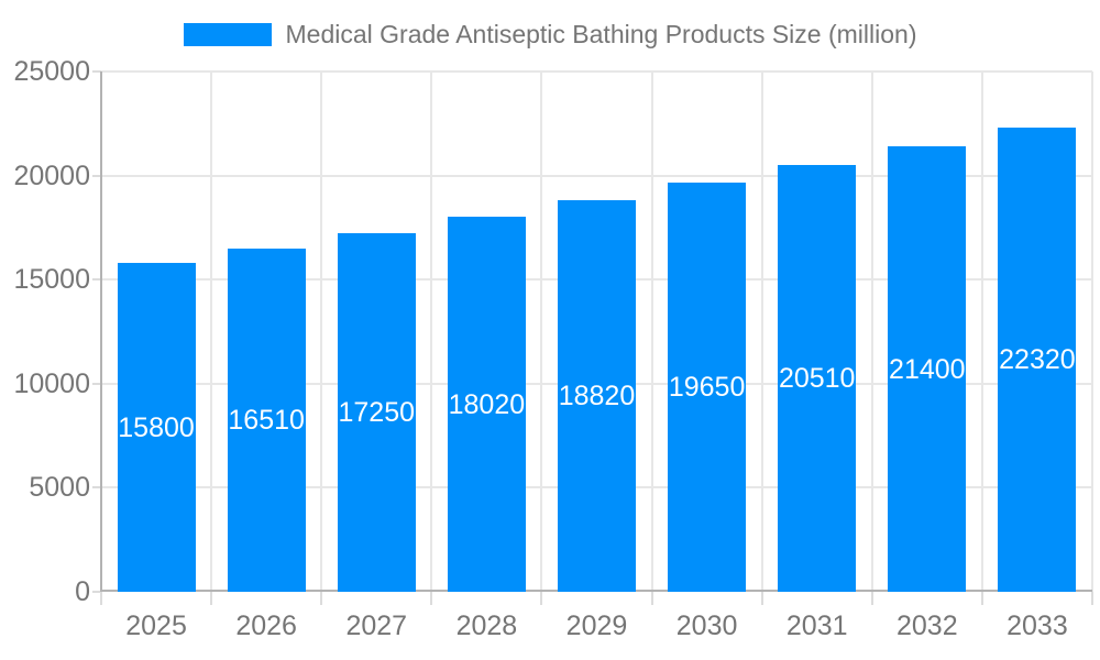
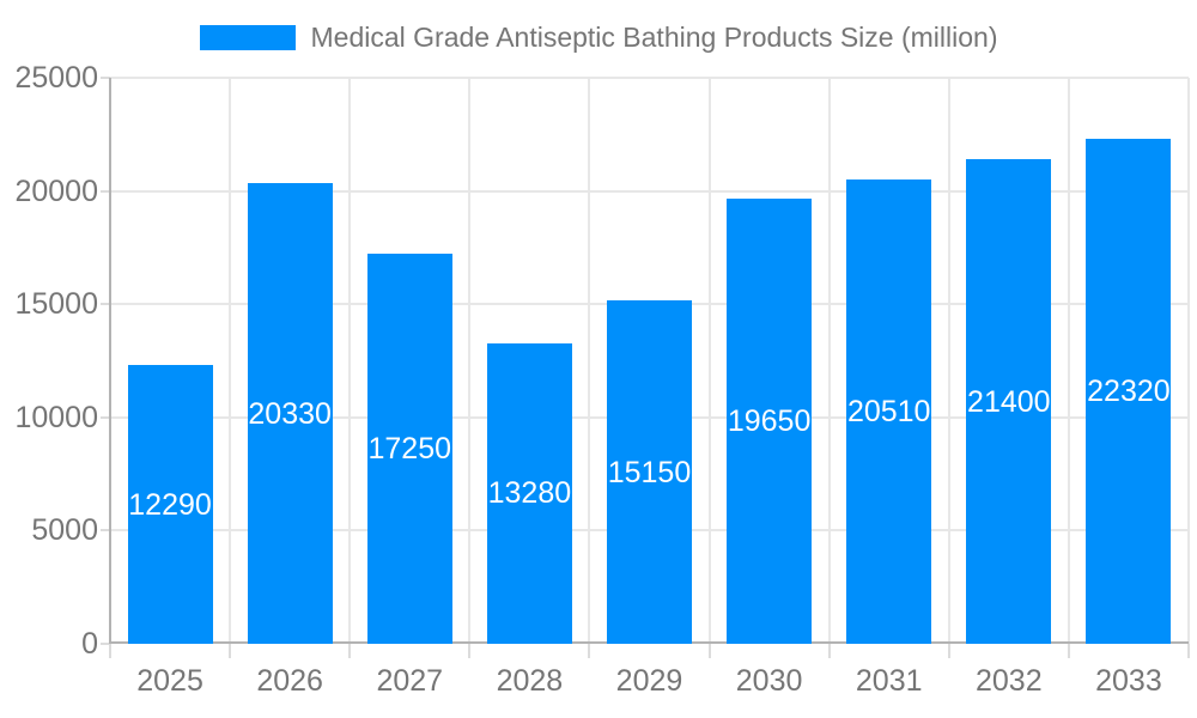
2025: 15800 -> 12290
2026: 16510 -> 20330
2028: 18020 -> 13280
2029: 18820 -> 15150
